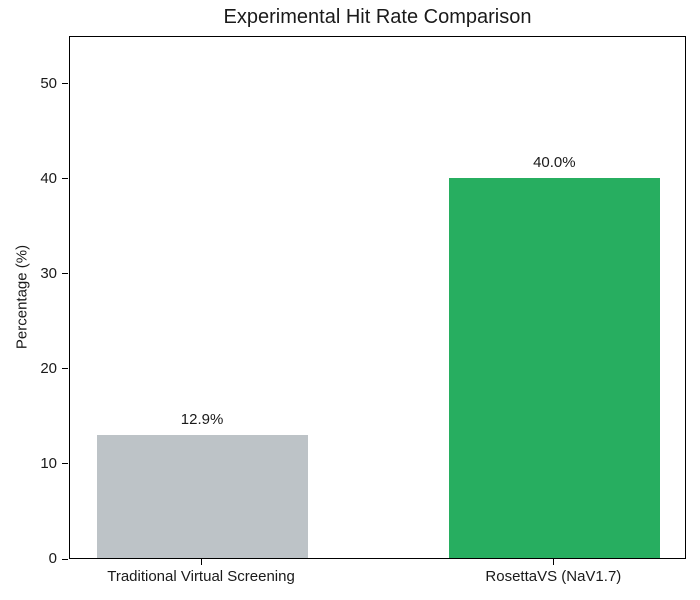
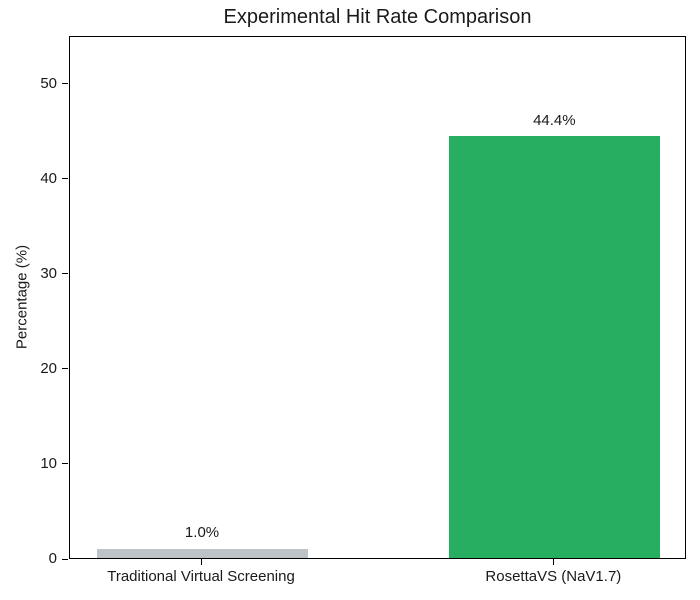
Traditional Virtual Screening: 12.9% -> 1.0%
RosettaVS (NaV1.7): 40.0% -> 44.4%
